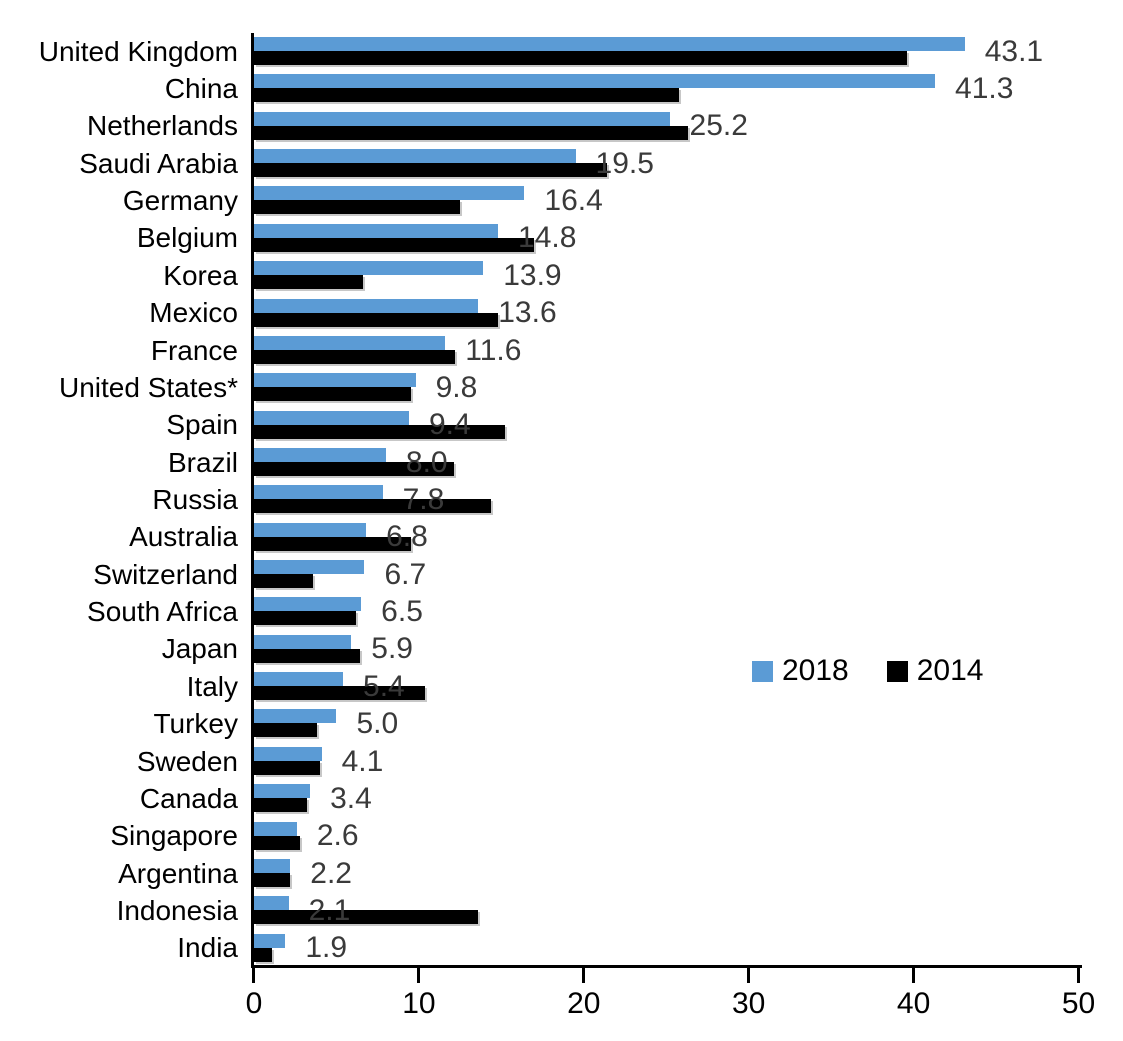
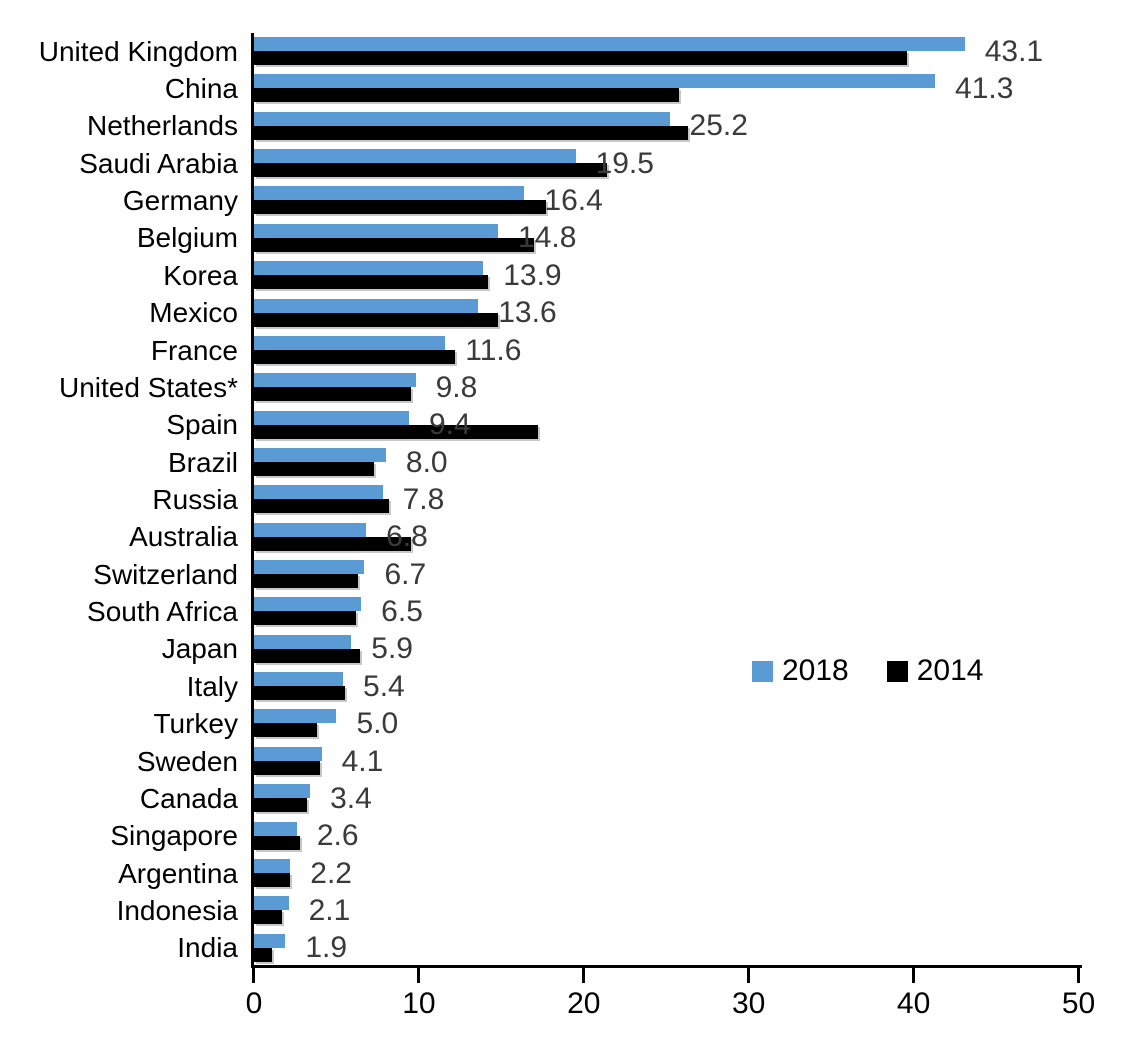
2014/Germany: 12.5 -> 17.7
2014/Korea: 6.6 -> 14.2
2014/Spain: 15.2 -> 17.2
2014/Brazil: 12.1 -> 7.3
2014/Russia: 14.4 -> 8.2
2014/Switzerland: 3.6 -> 6.3
2014/Italy: 10.4 -> 5.5
2014/Indonesia: 13.6 -> 1.7
